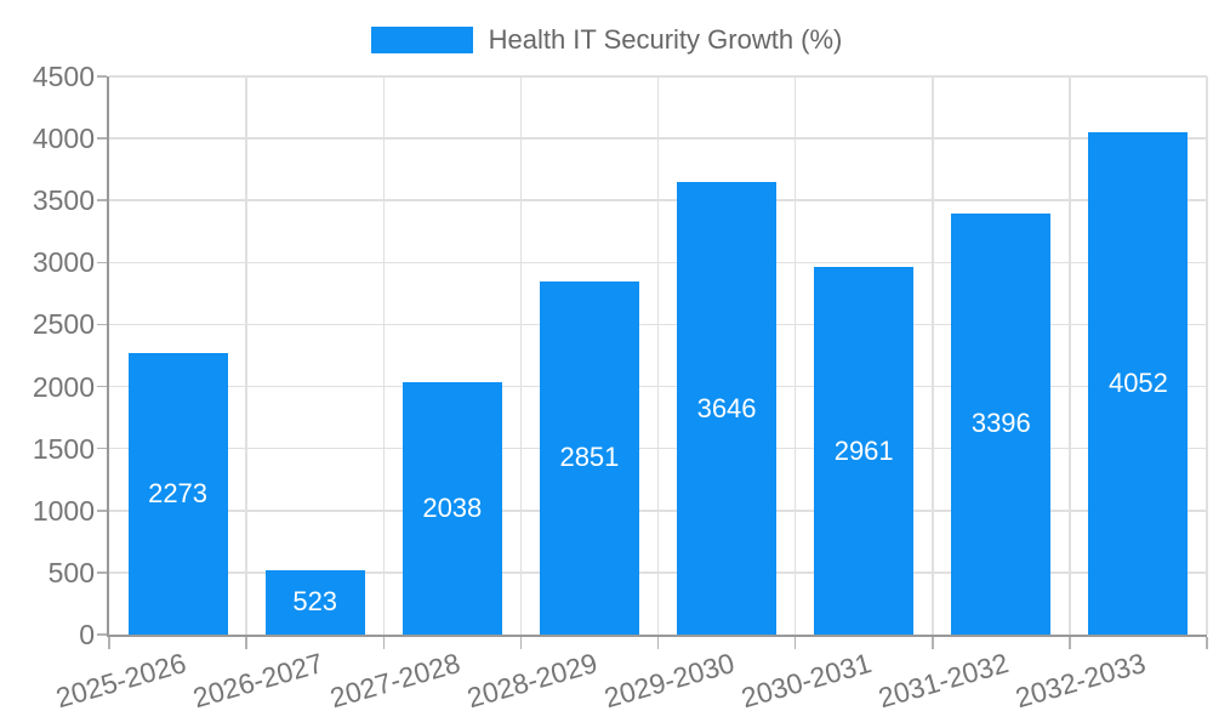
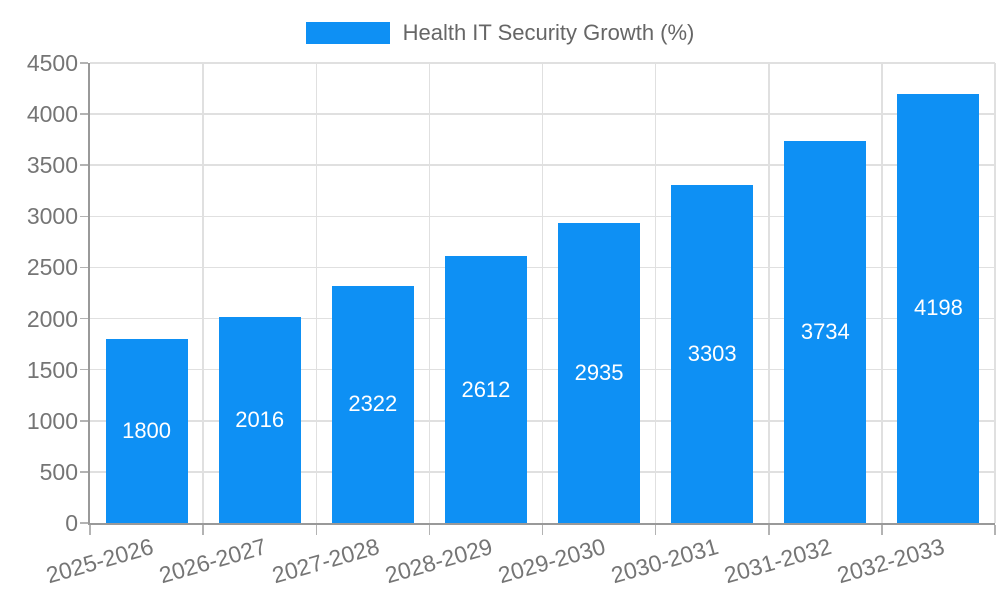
2025-2026: 2273 -> 1800
2026-2027: 523 -> 2016
2027-2028: 2038 -> 2322
2028-2029: 2851 -> 2612
2029-2030: 3646 -> 2935
2030-2031: 2961 -> 3303
2031-2032: 3396 -> 3734
2032-2033: 4052 -> 4198
